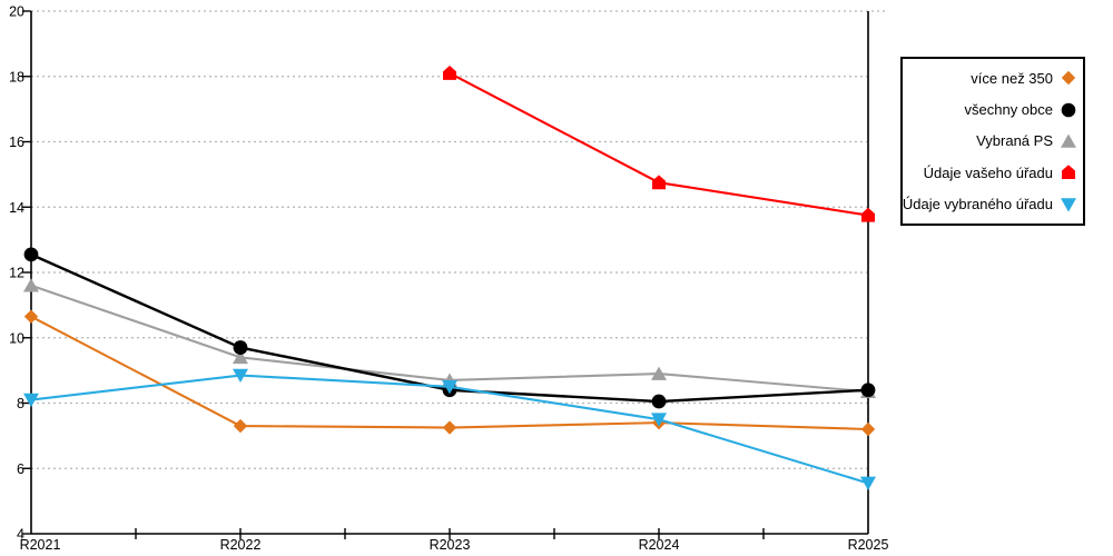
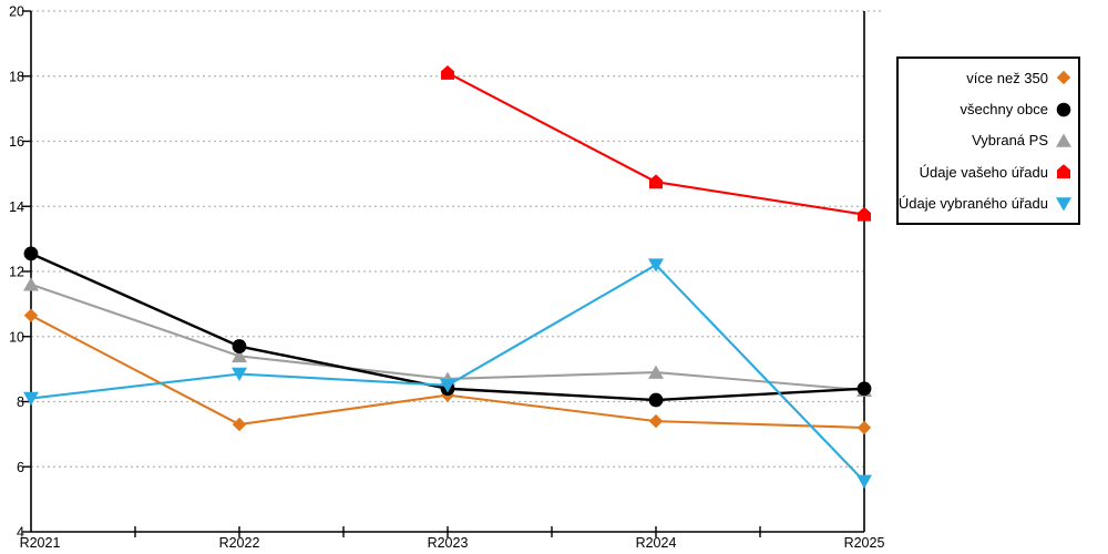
více než 350/R2023: 7.2 -> 8.2
Údaje vybraného úřadu/R2024: 7.5 -> 12.2
